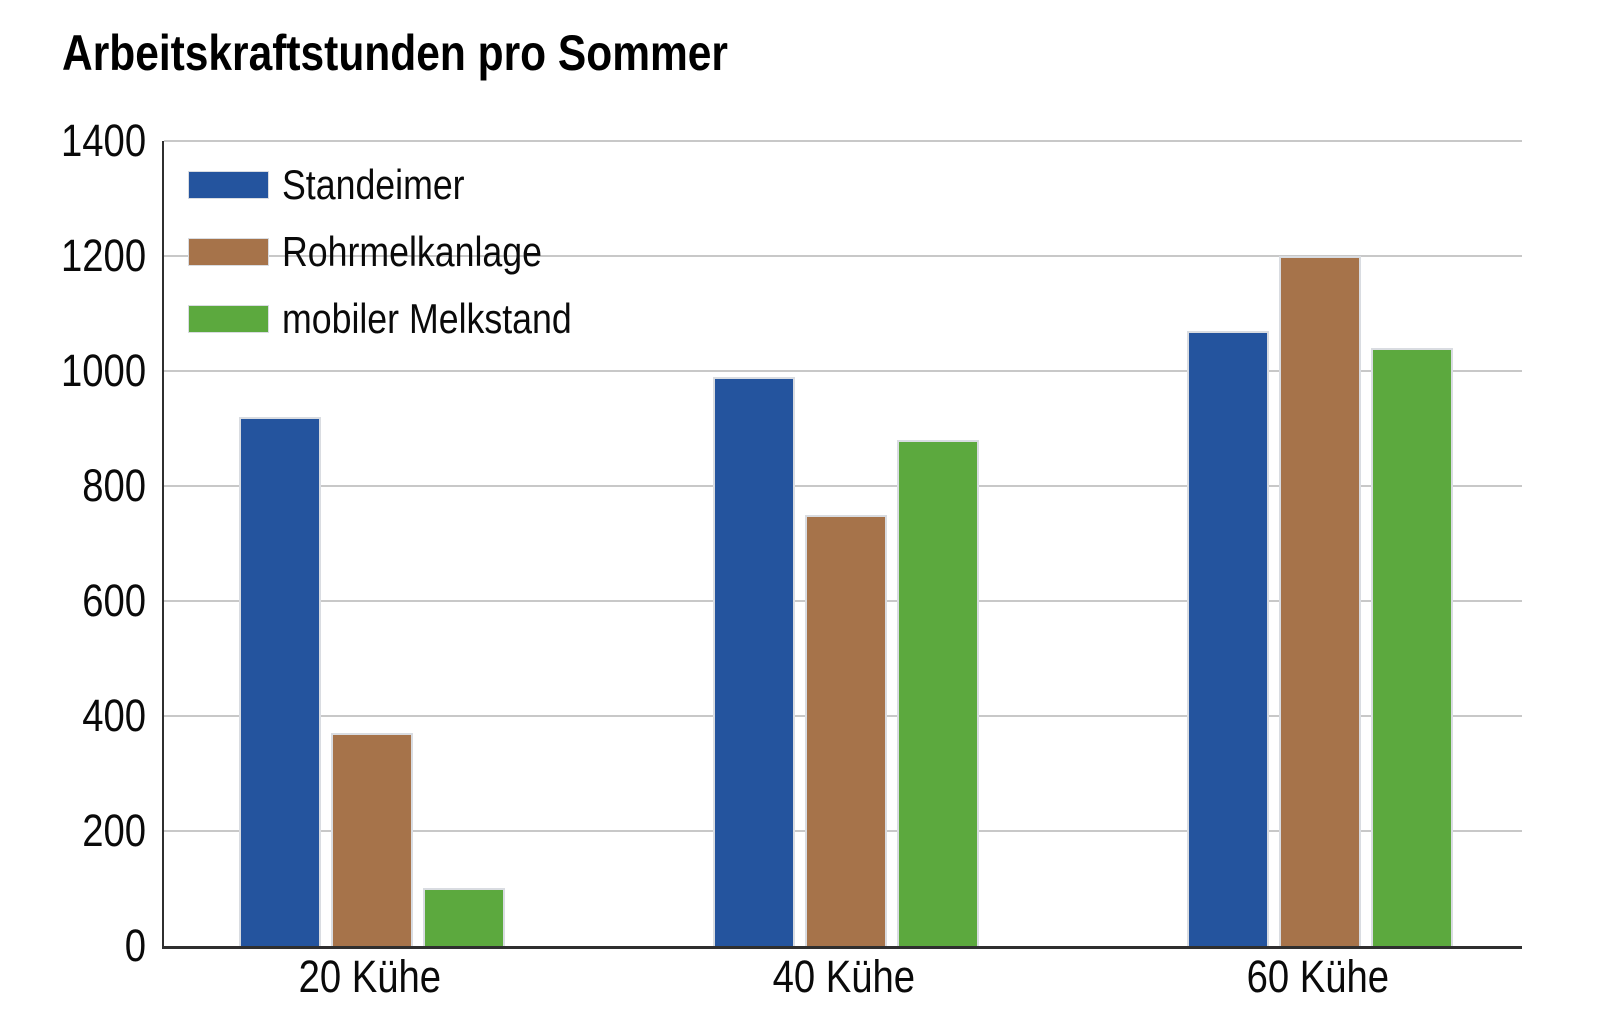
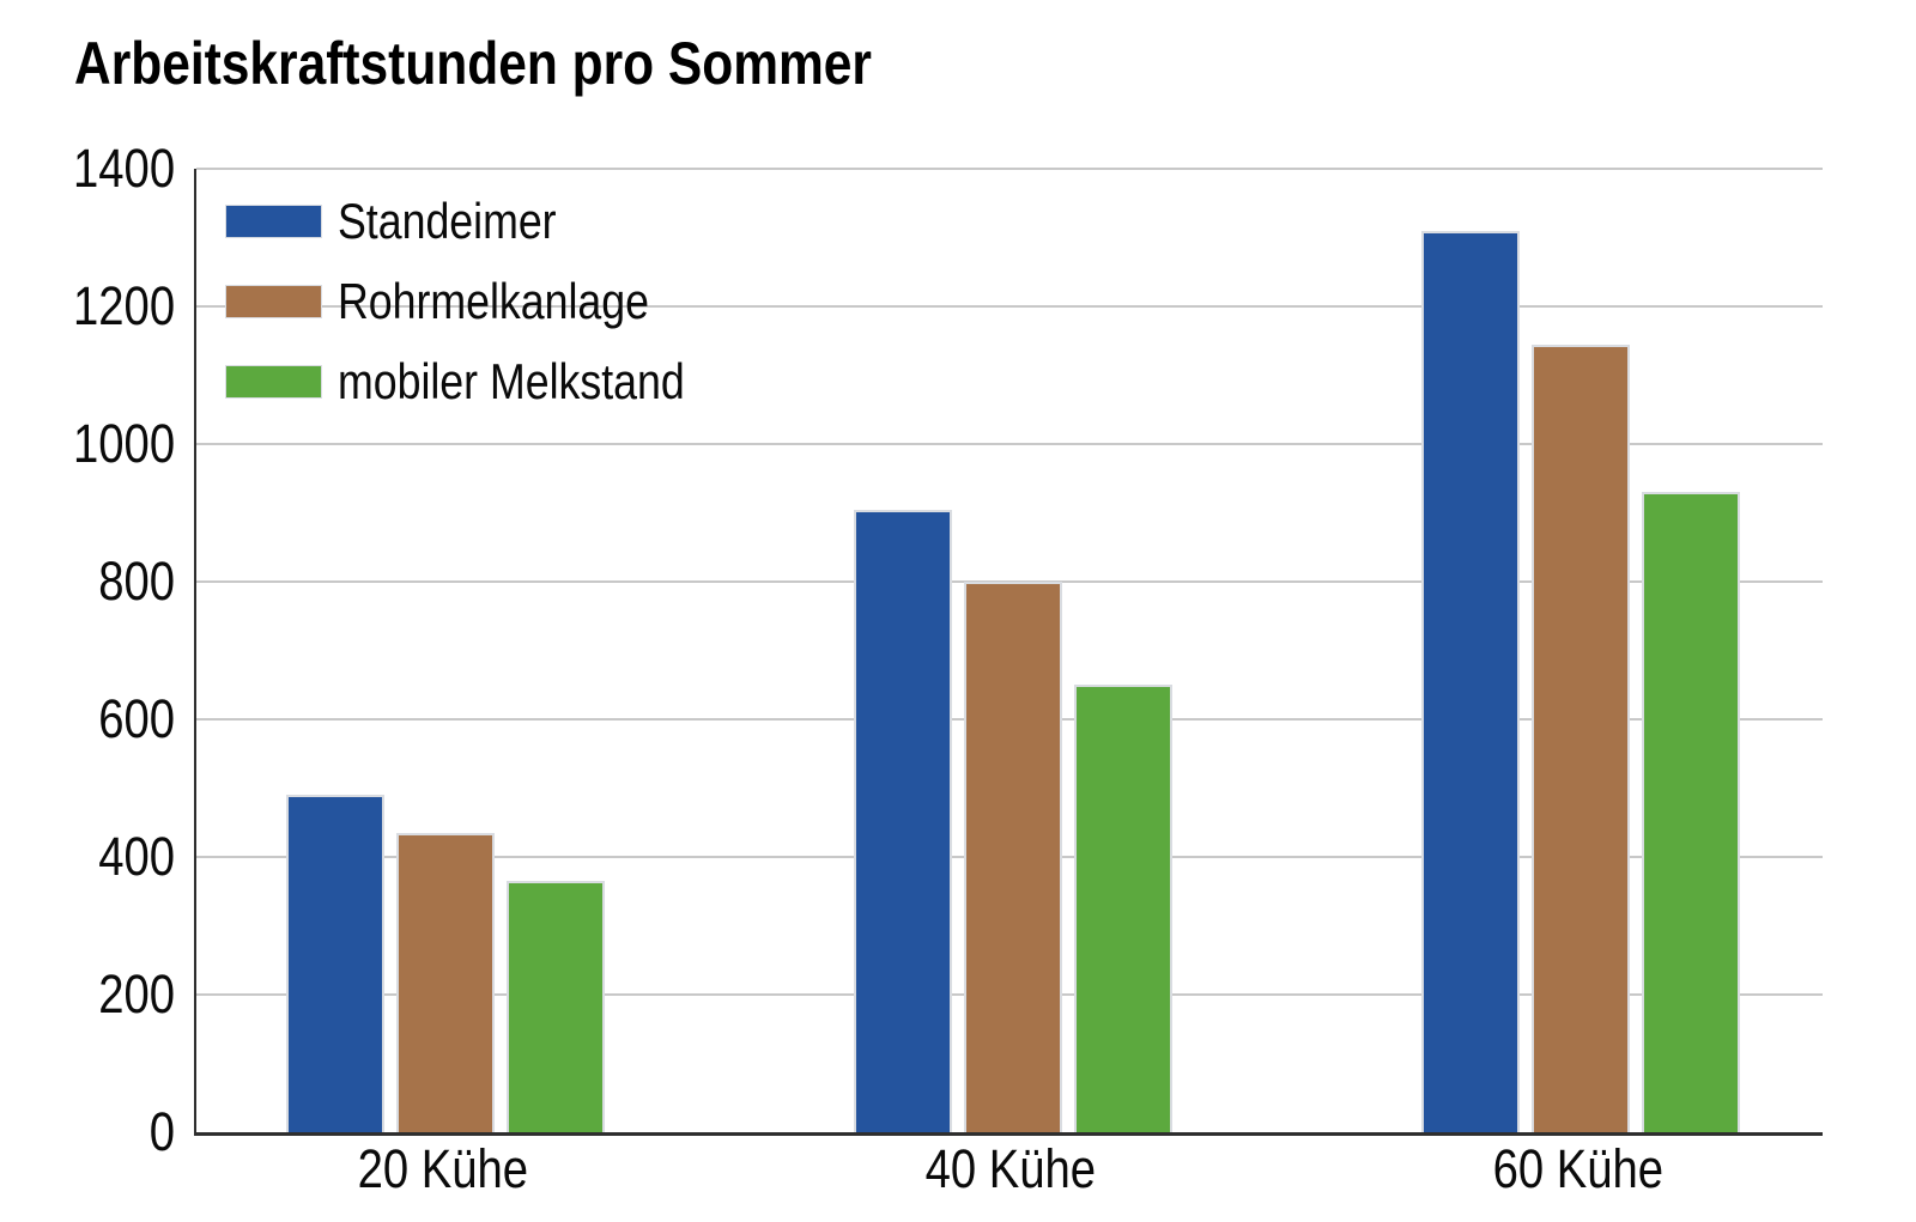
Standeimer/20 Kühe: 920 -> 490
Rohrmelkanlage/20 Kühe: 370 -> 440
mobiler Melkstand/20 Kühe: 100 -> 360
Standeimer/40 Kühe: 990 -> 900
Rohrmelkanlage/40 Kühe: 750 -> 800
mobiler Melkstand/40 Kühe: 880 -> 650
Standeimer/60 Kühe: 1070 -> 1310
Rohrmelkanlage/60 Kühe: 1200 -> 1140
mobiler Melkstand/60 Kühe: 1040 -> 930
